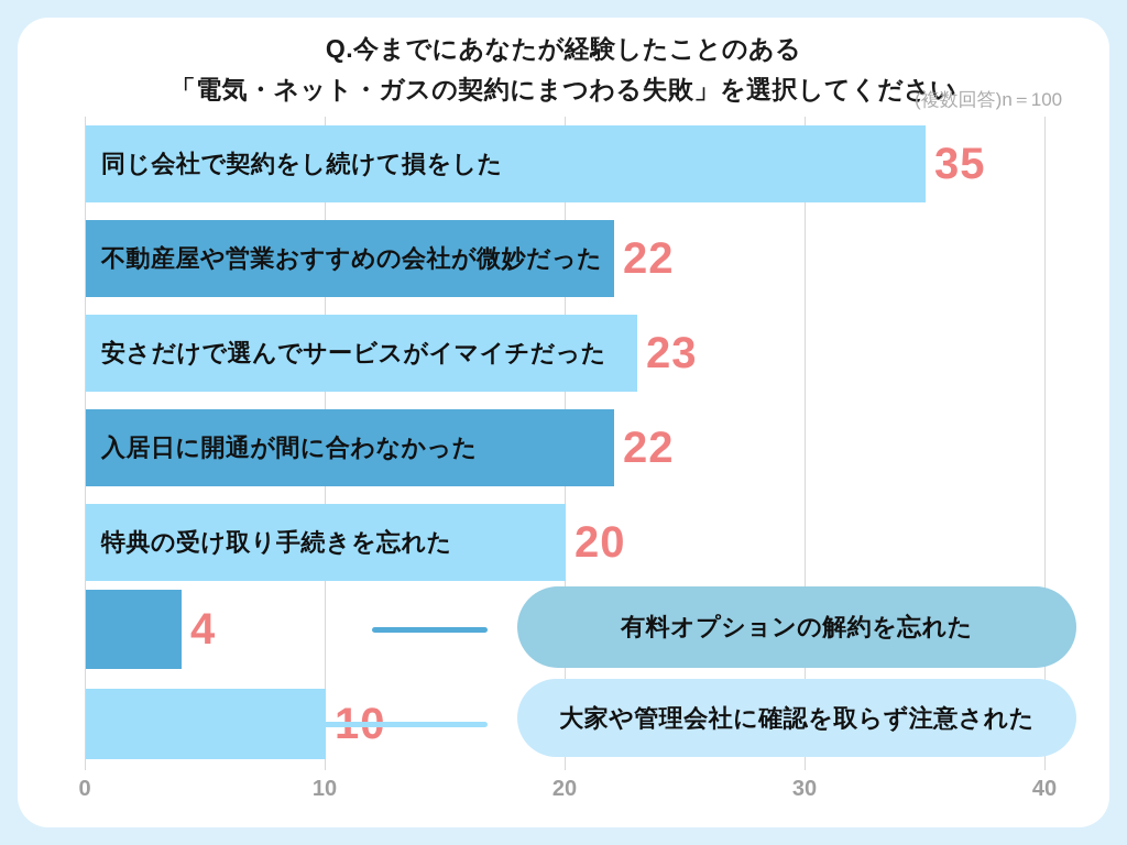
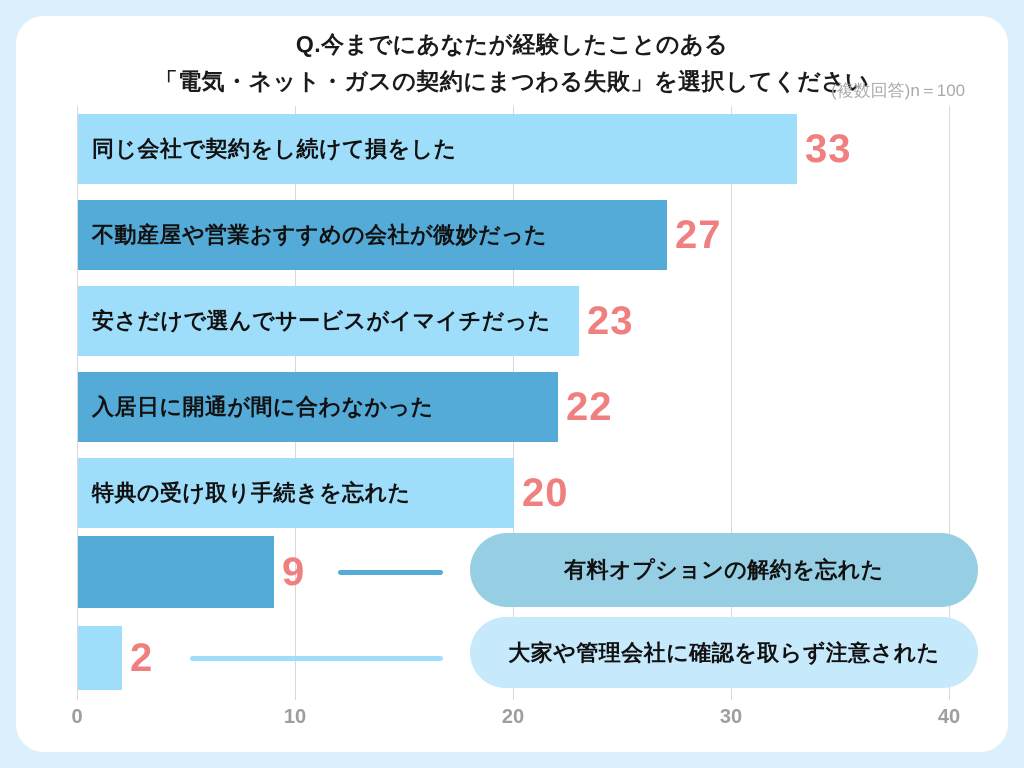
同じ会社で契約をし続けて損をした: 35 -> 33
不動産屋や営業おすすめの会社が微妙だった: 22 -> 27
有料オプションの解約を忘れた: 4 -> 9
大家や管理会社に確認を取らず注意された: 10 -> 2
